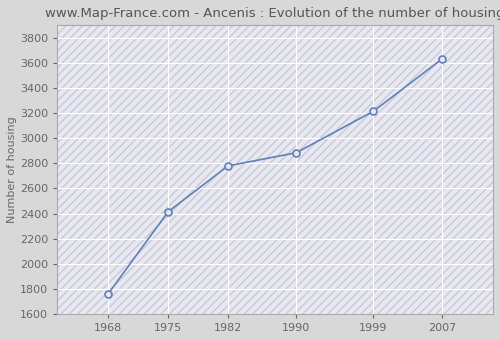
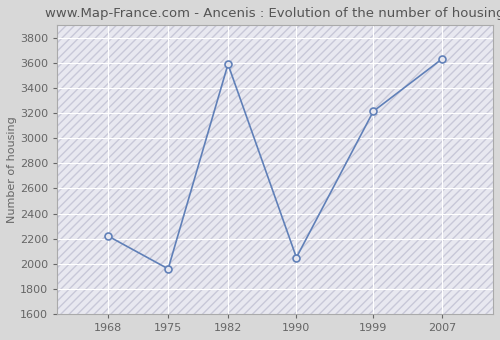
1968: 1760 -> 2220
1975: 2420 -> 1960
1982: 2780 -> 3590
1990: 2880 -> 2050
